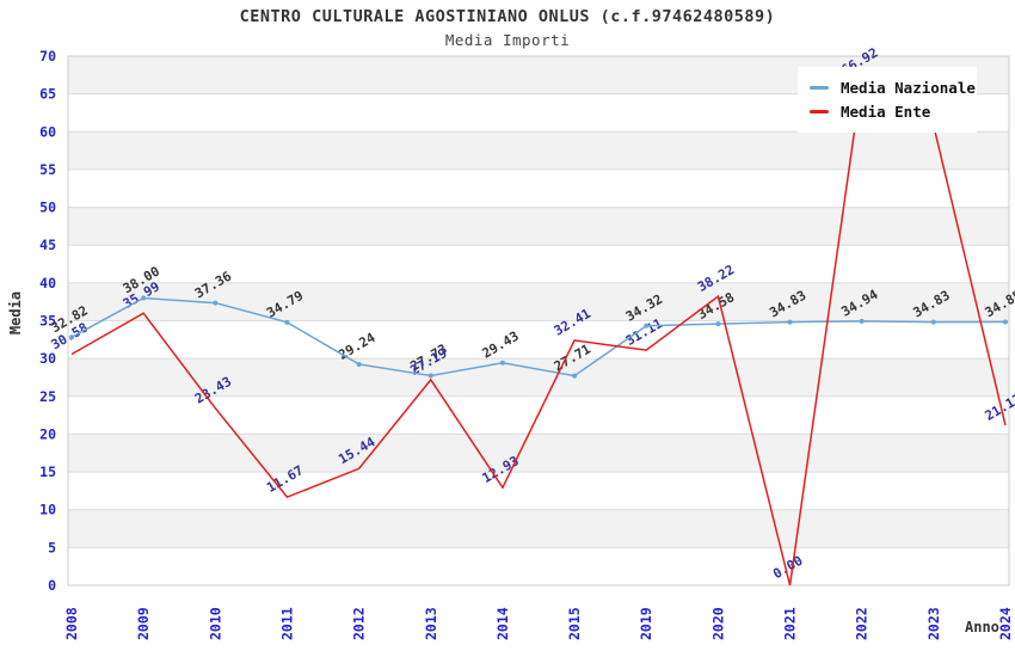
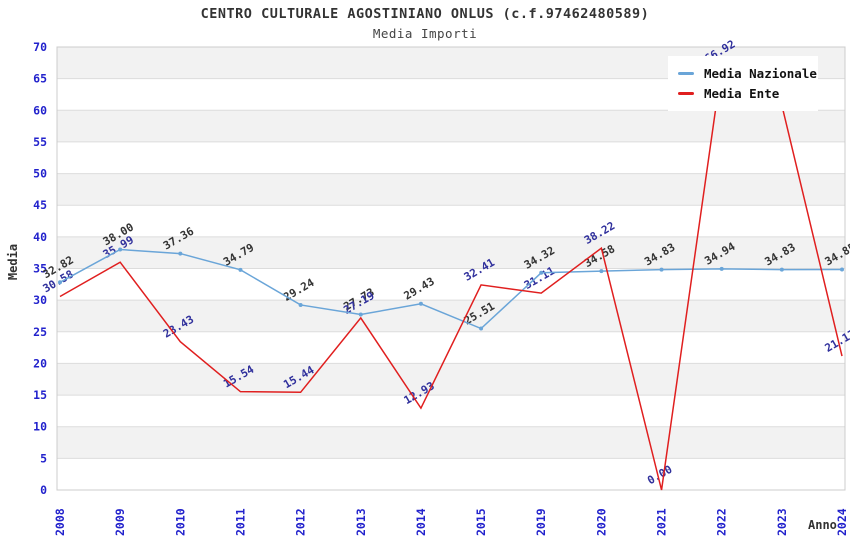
Media Ente/2011: 11.67 -> 15.54
Media Nazionale/2015: 27.71 -> 25.51
